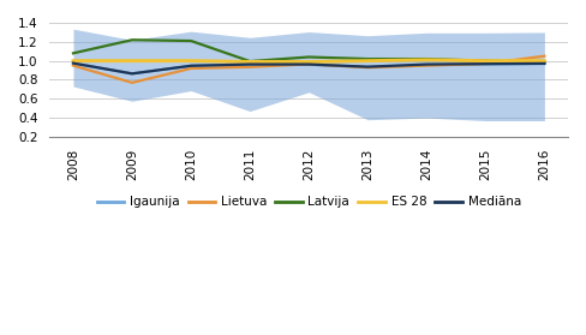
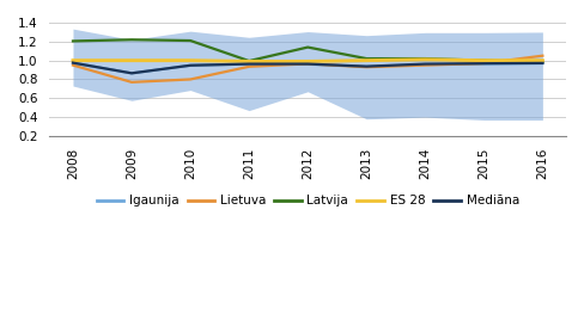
Latvija/2008: 1.08 -> 1.21
Lietuva/2010: 0.92 -> 0.80
Latvija/2012: 1.04 -> 1.14
